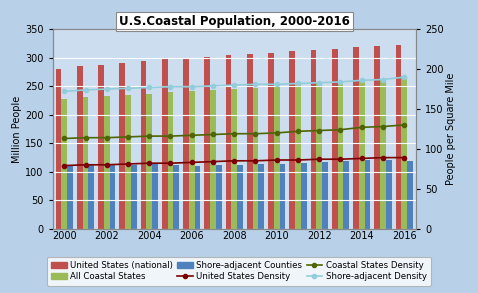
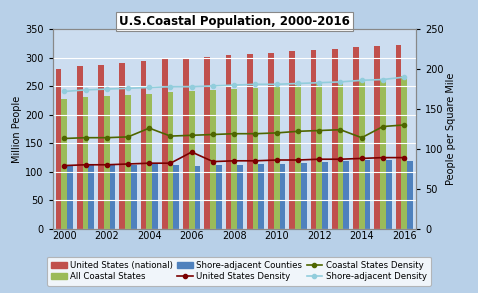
Coastal States Density/2004: 116 -> 126
United States Density/2006: 83 -> 96
Coastal States Density/2014: 127 -> 114
